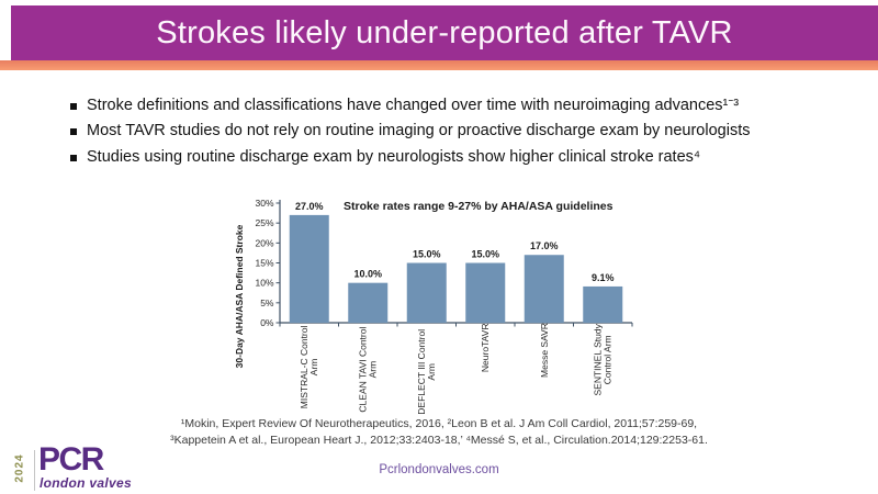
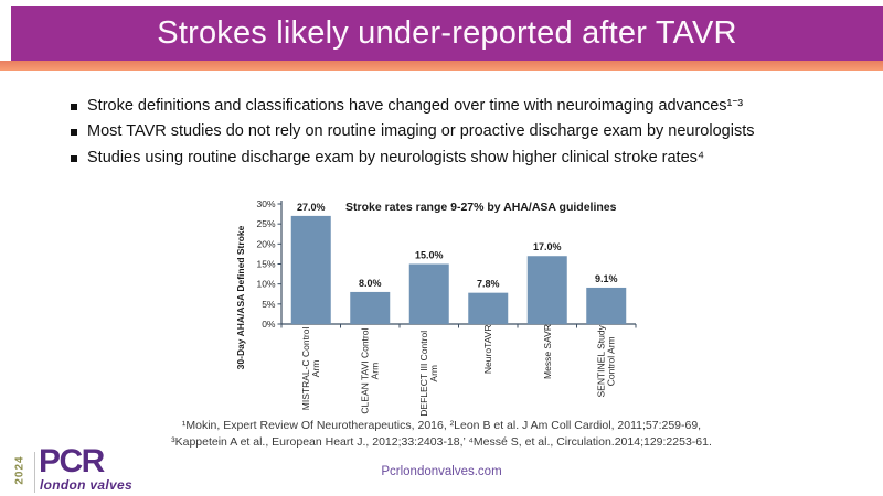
CLEAN TAVI Control Arm: 10.0% -> 8.0%
NeuroTAVR: 15.0% -> 7.8%
